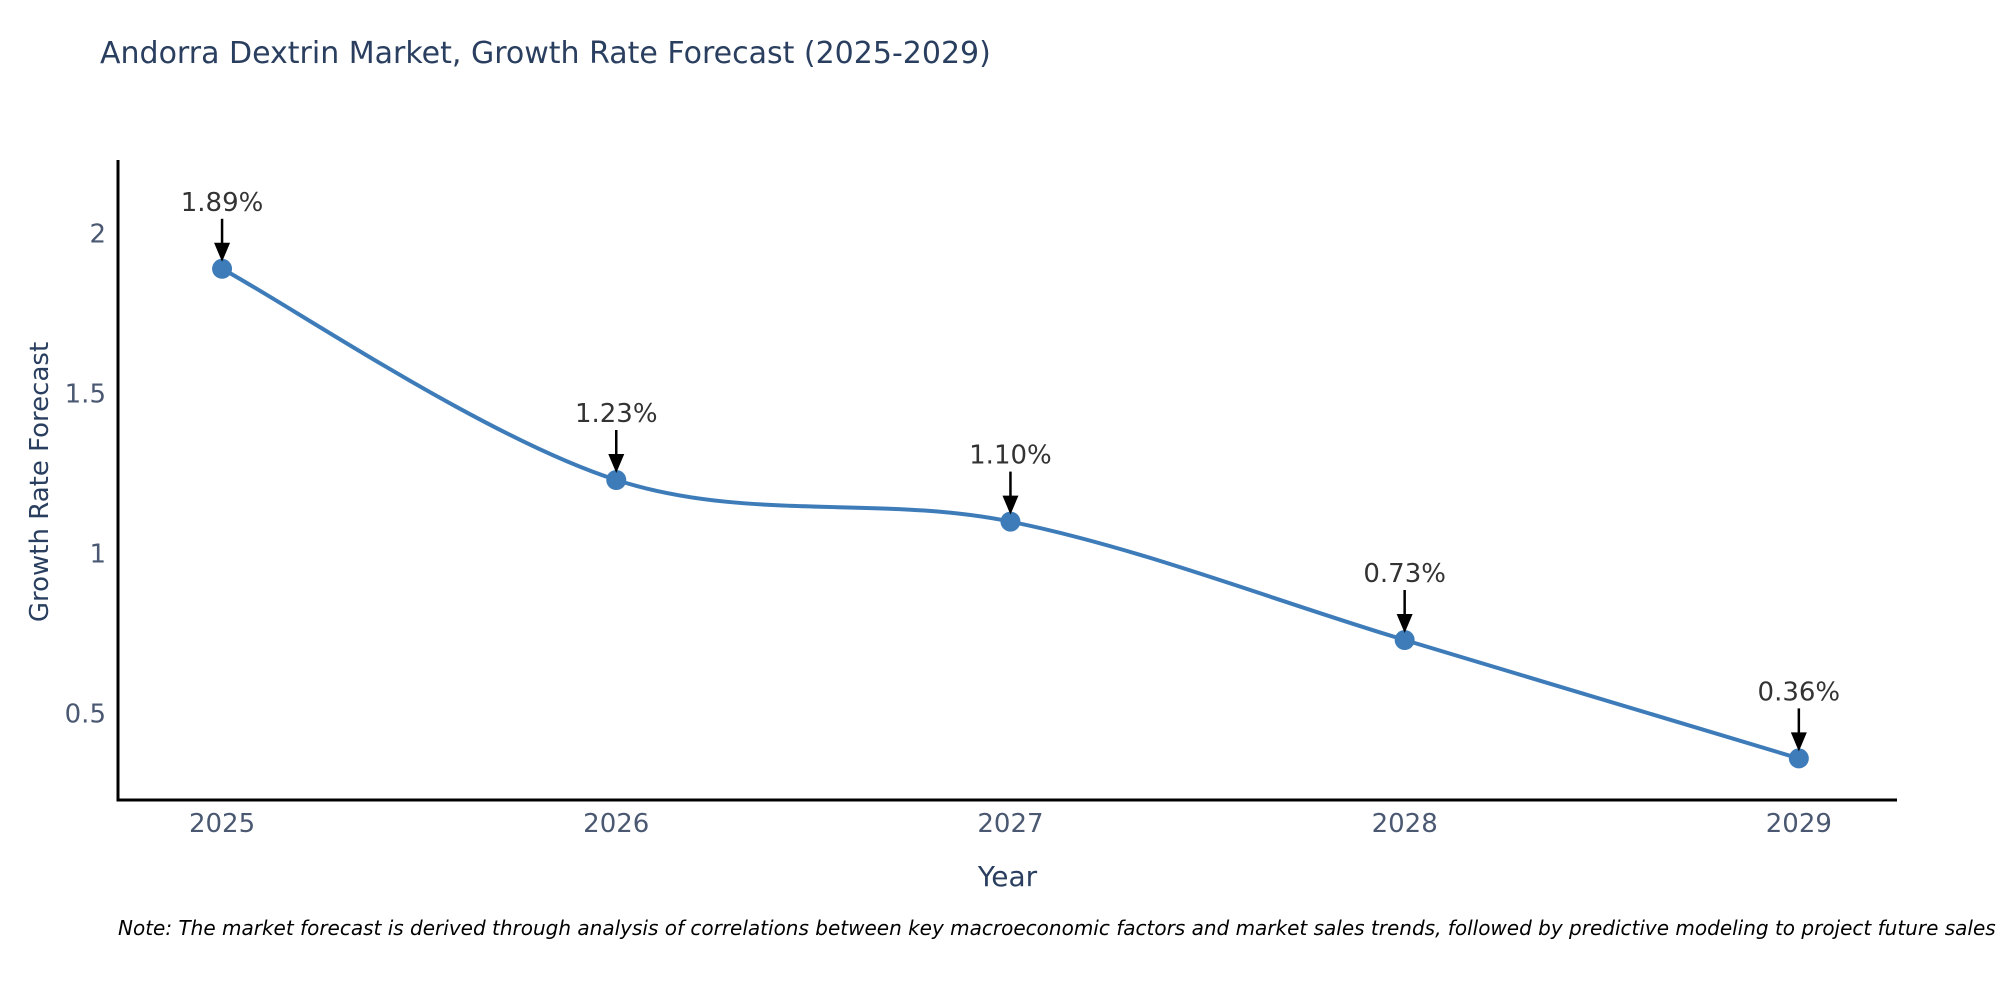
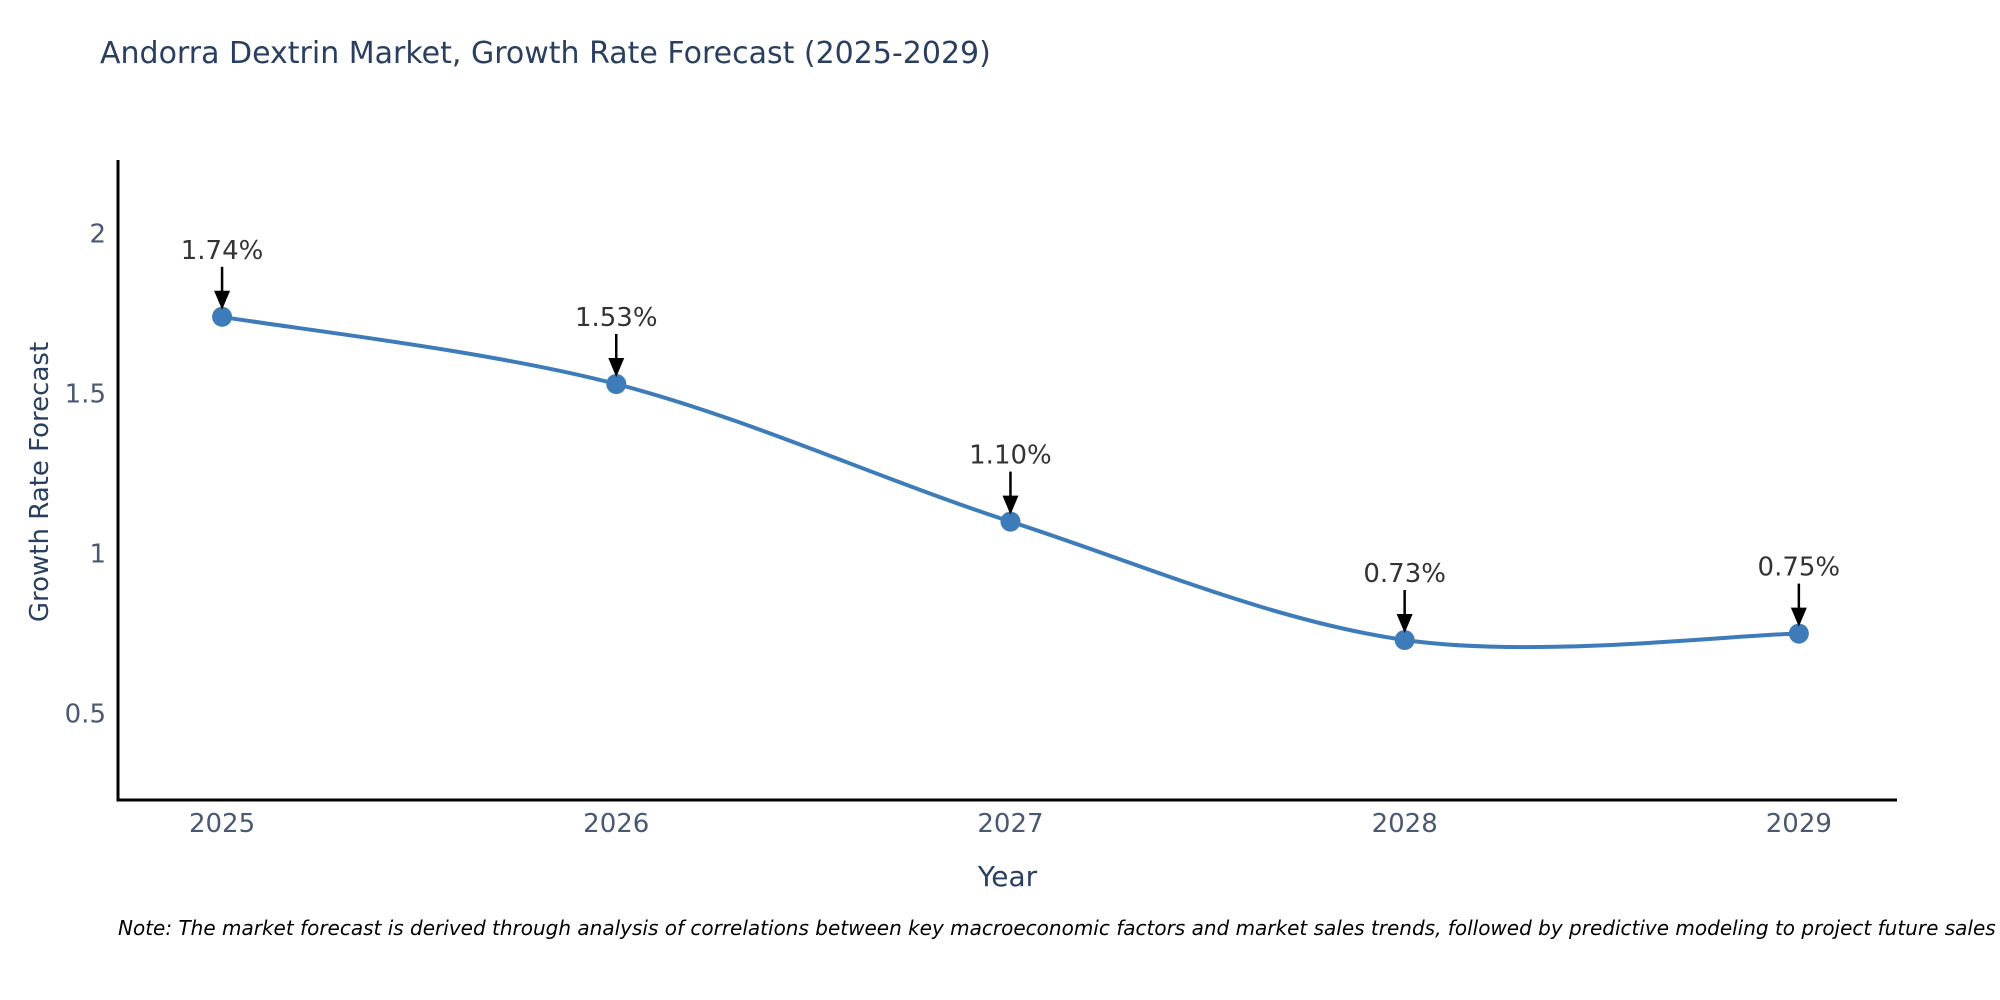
2025: 1.89% -> 1.74%
2026: 1.23% -> 1.53%
2029: 0.36% -> 0.75%
